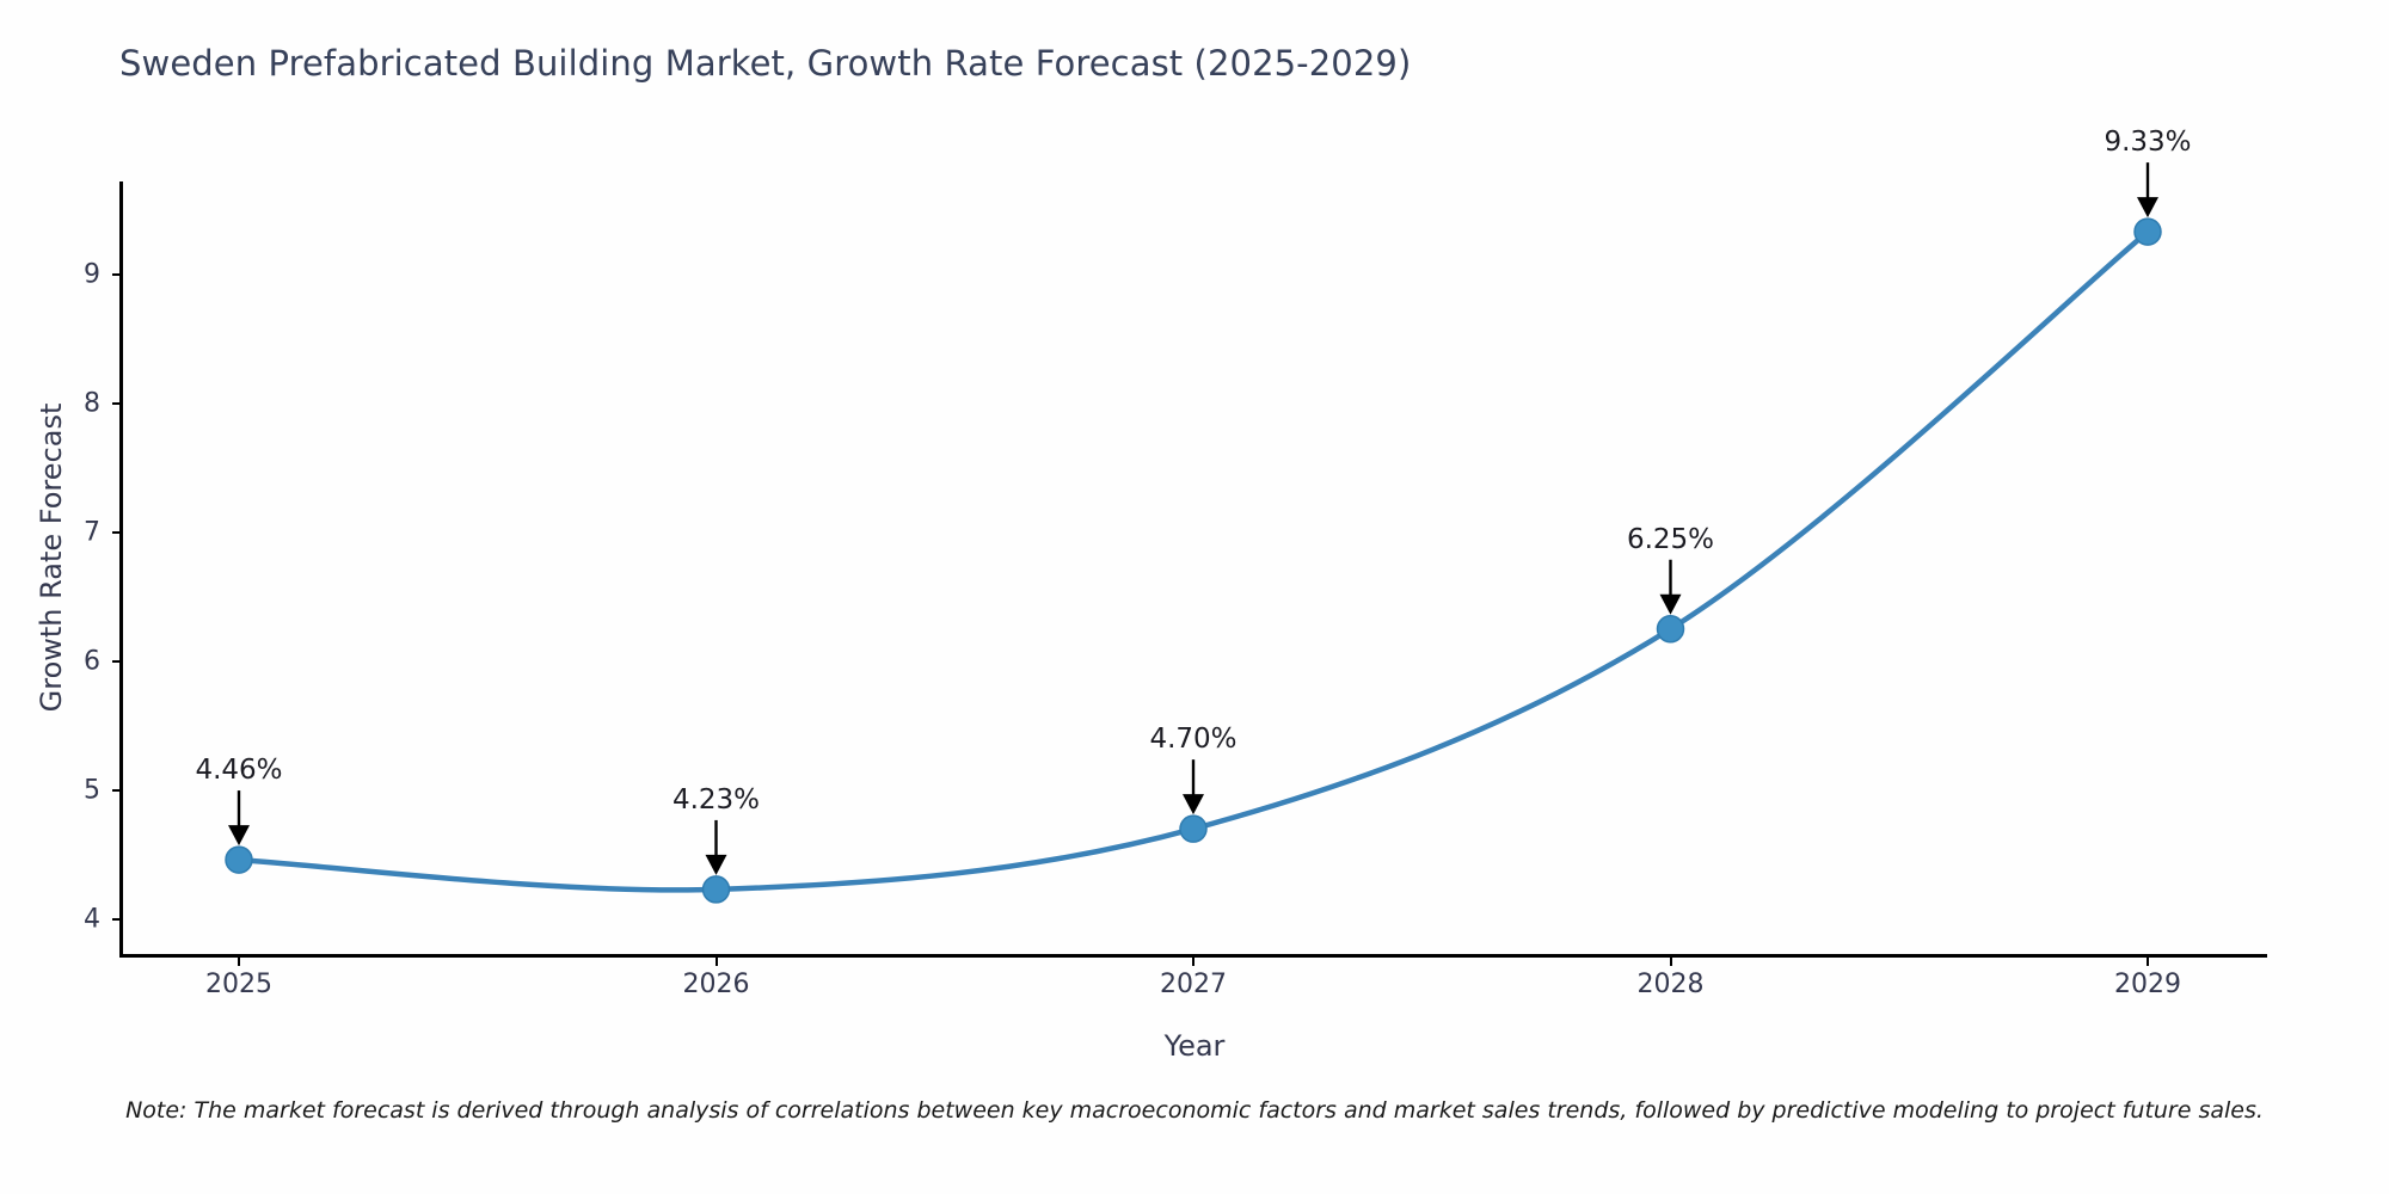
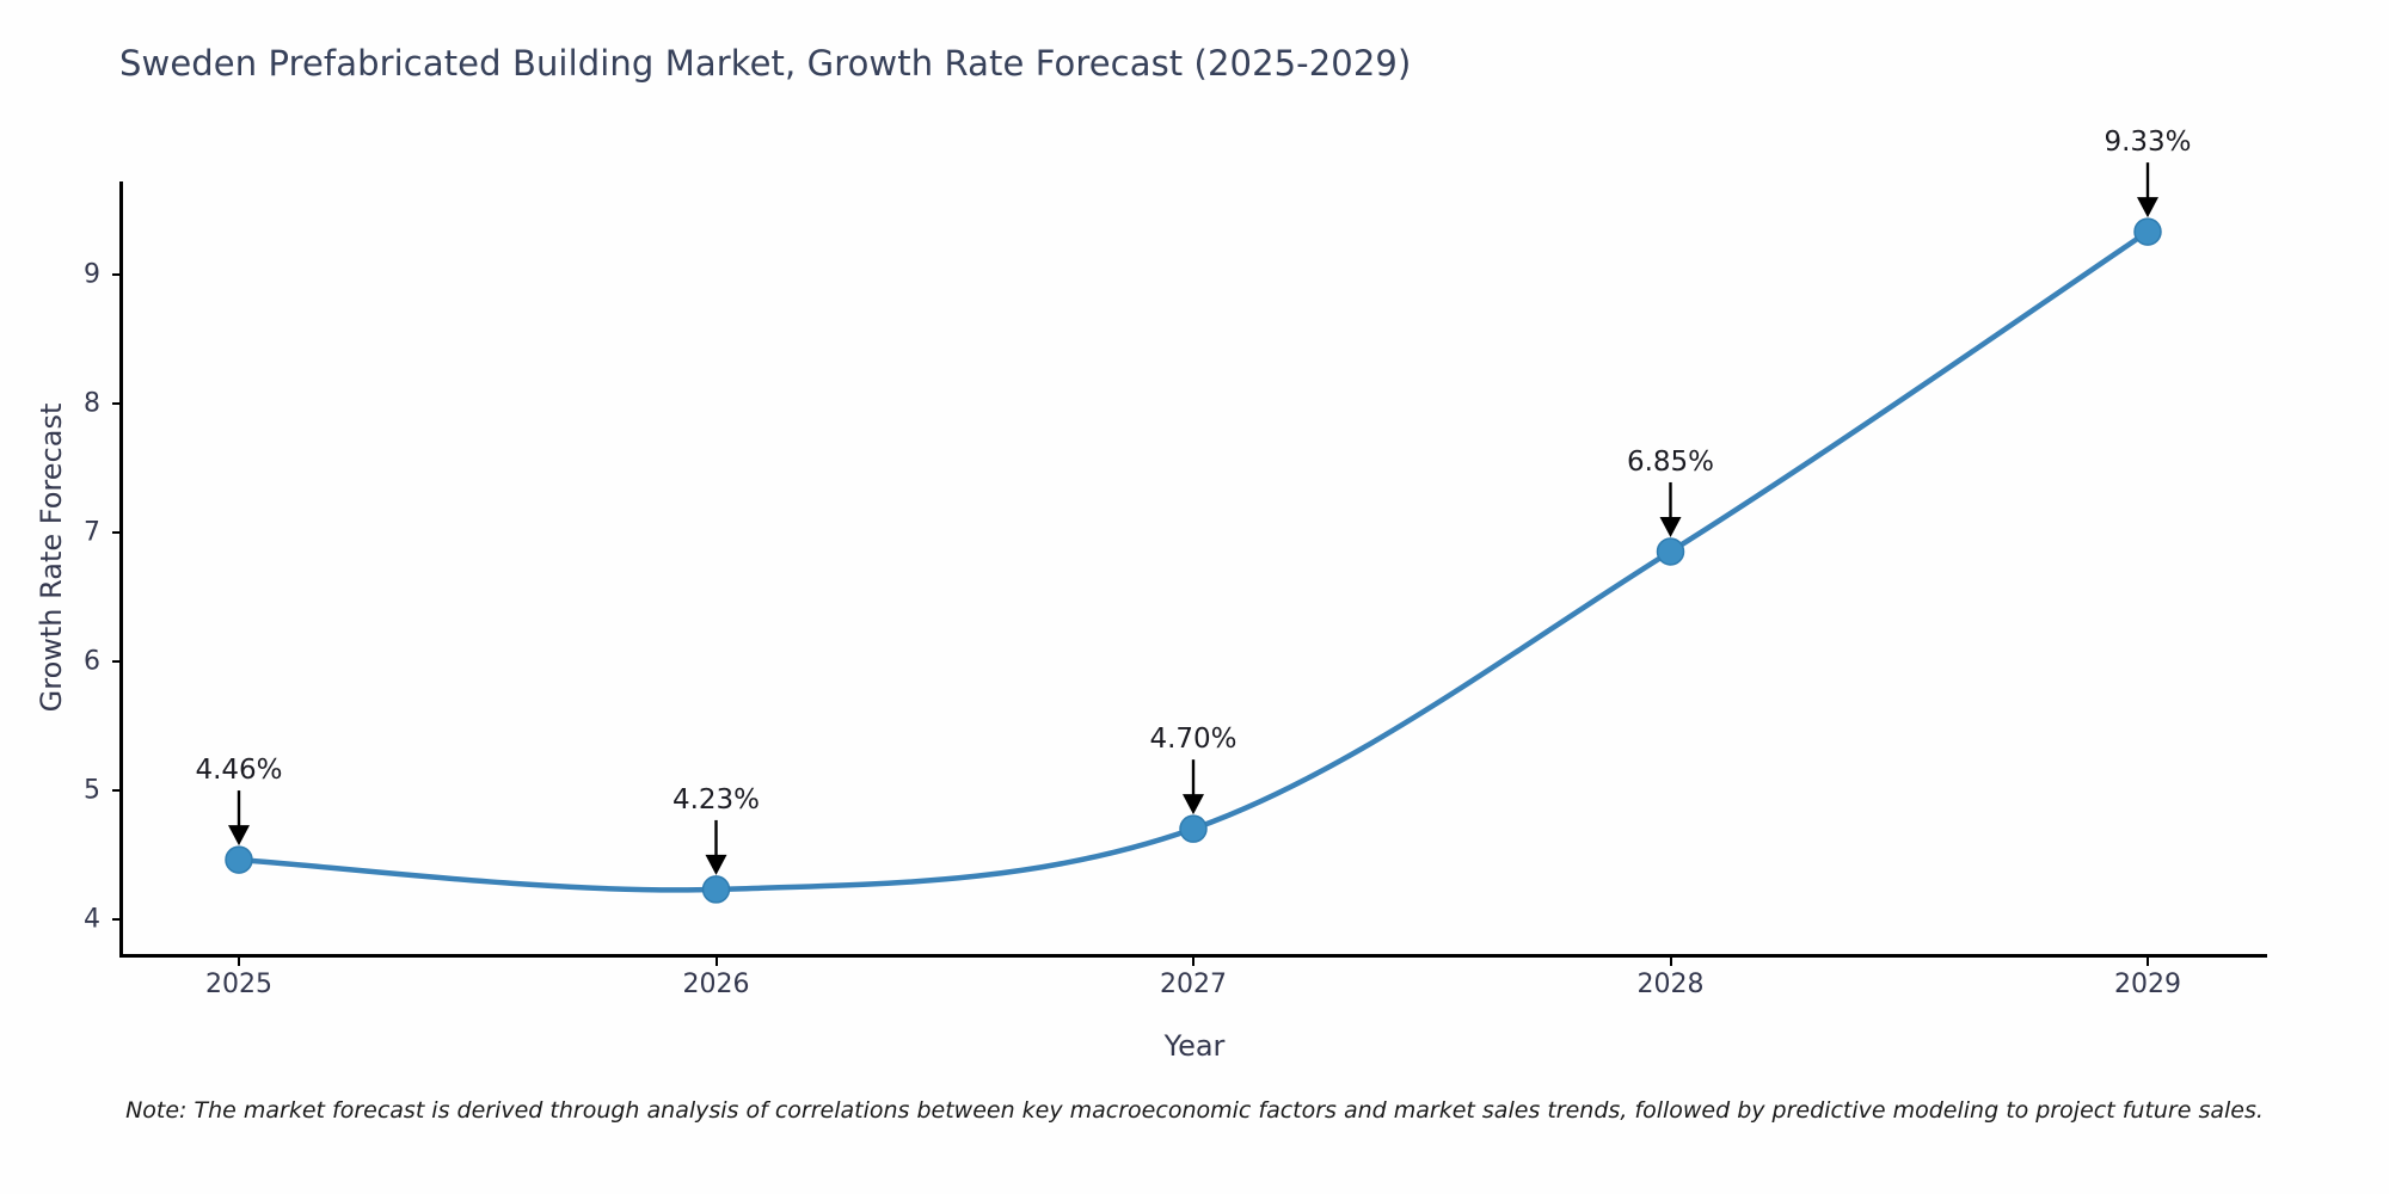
2028: 6.25% -> 6.85%
